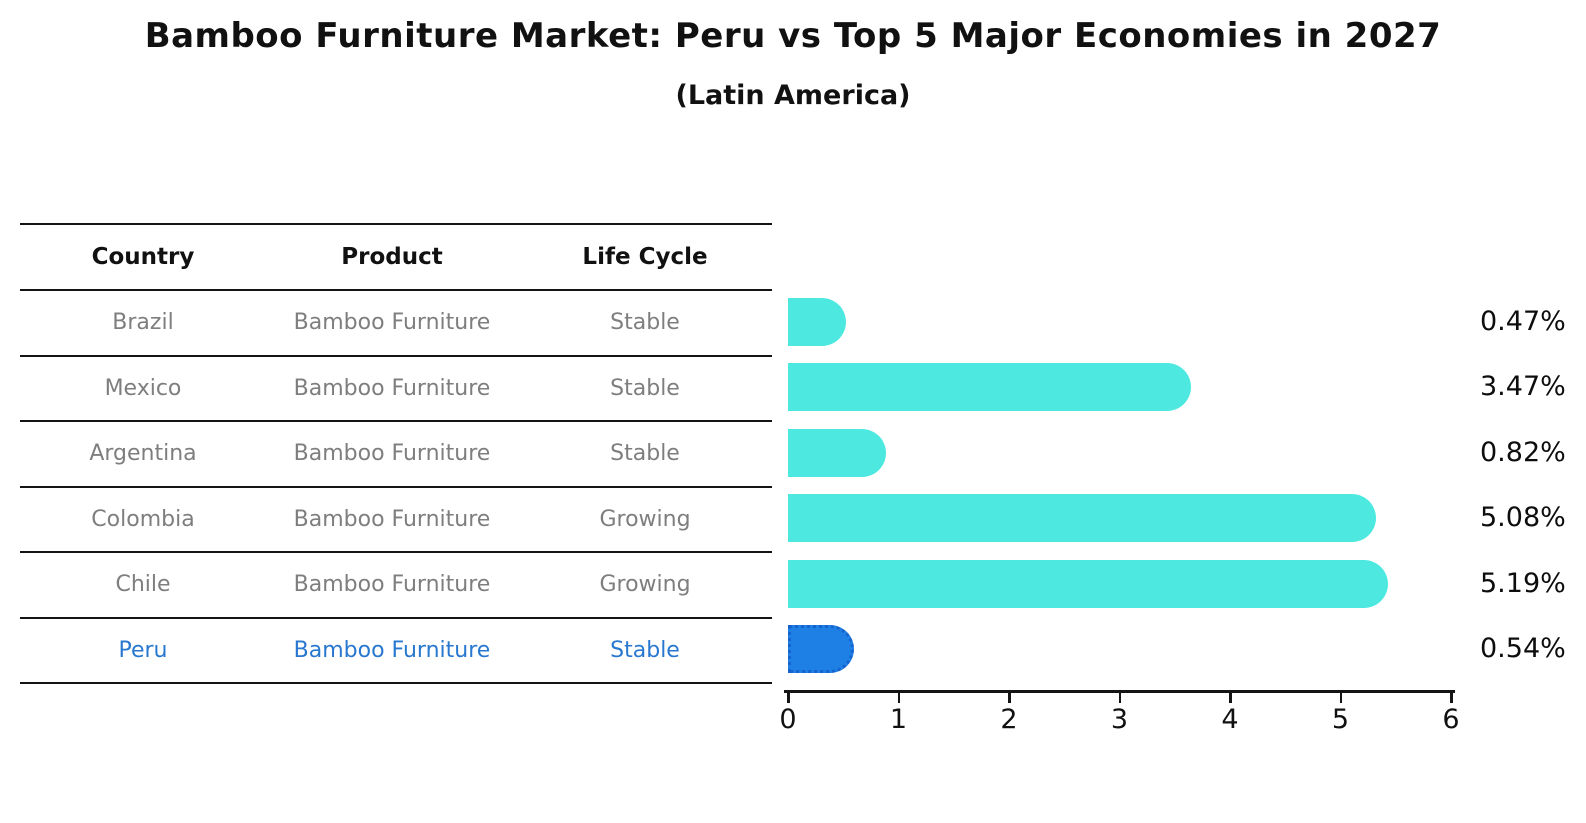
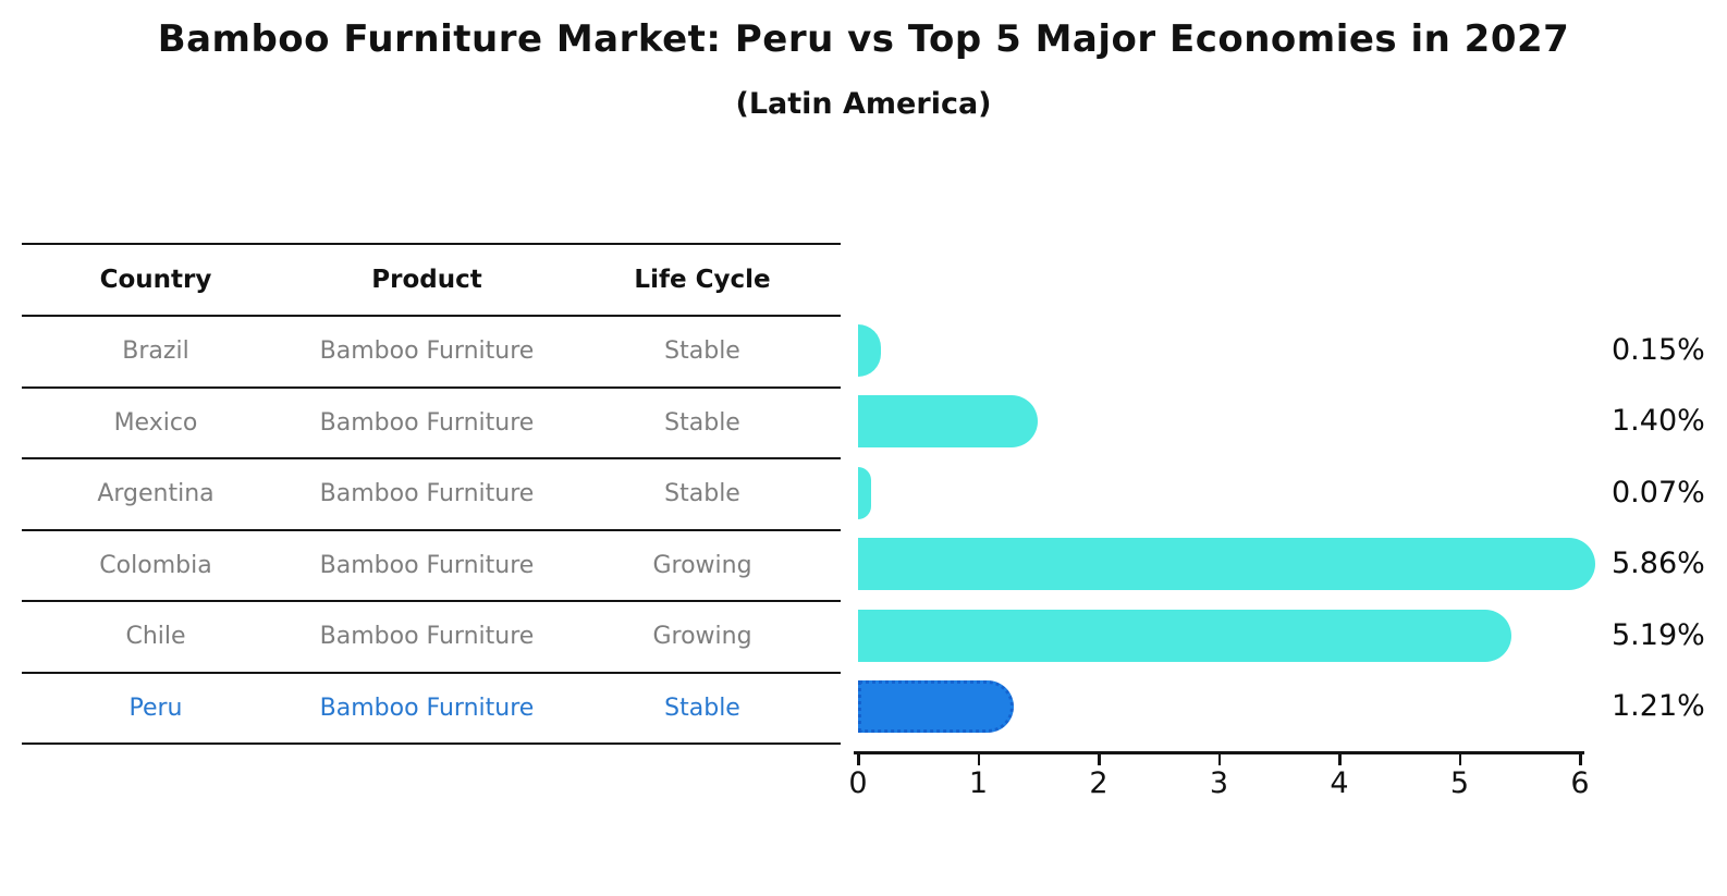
Brazil: 0.47% -> 0.15%
Mexico: 3.47% -> 1.40%
Argentina: 0.82% -> 0.07%
Colombia: 5.08% -> 5.86%
Peru: 0.54% -> 1.21%
